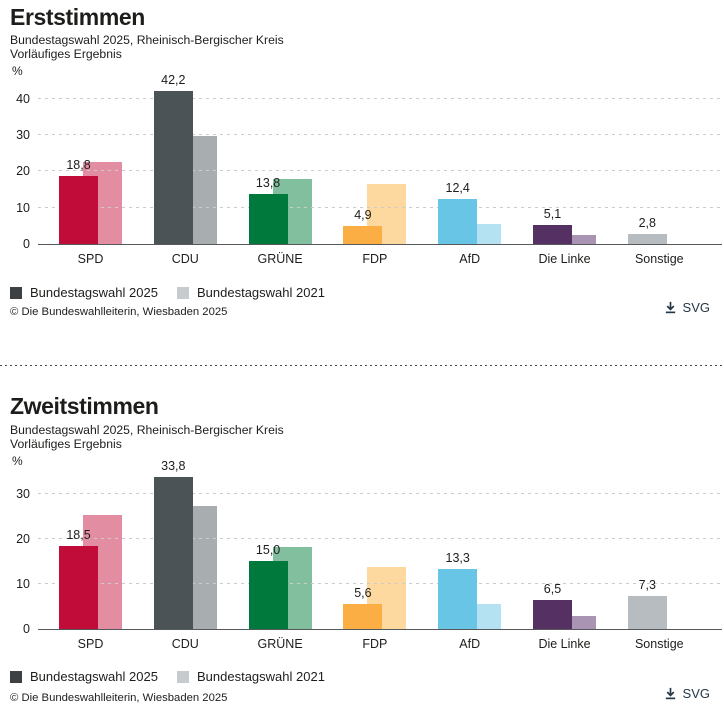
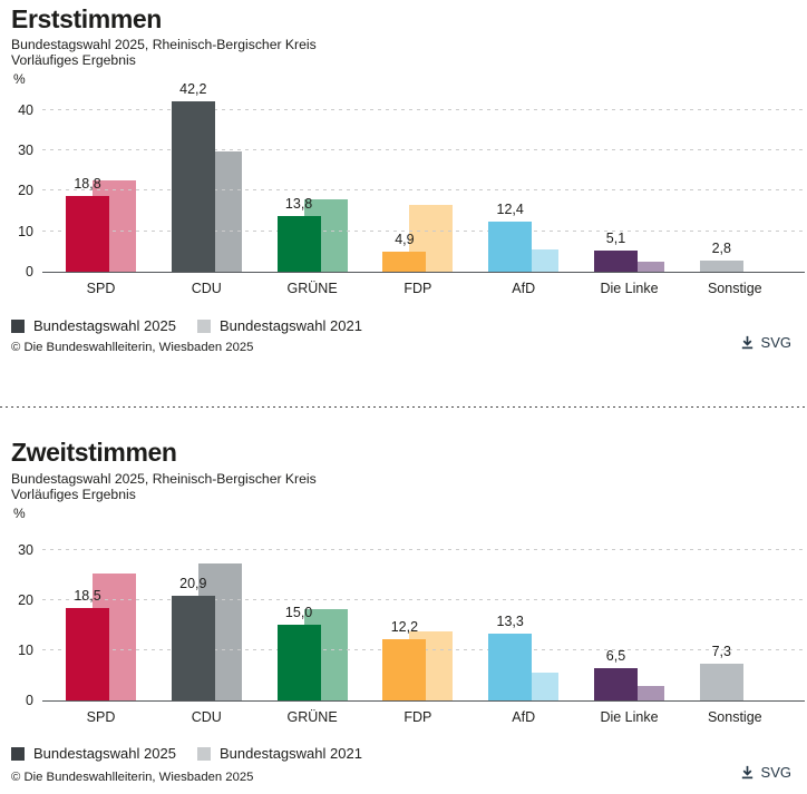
Zweitstimmen/Bundestagswahl 2025/CDU: 33,8 -> 20,9
Zweitstimmen/Bundestagswahl 2025/FDP: 5,6 -> 12,2
